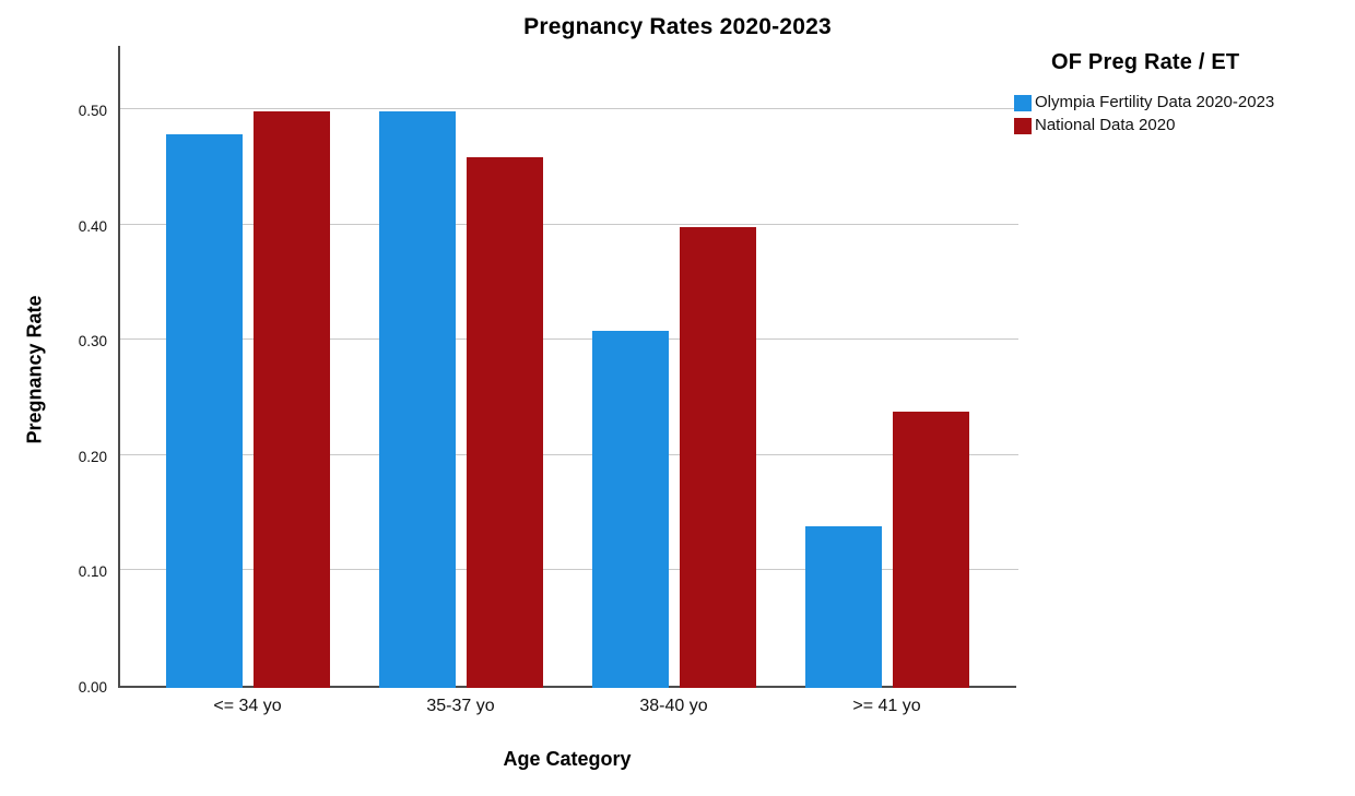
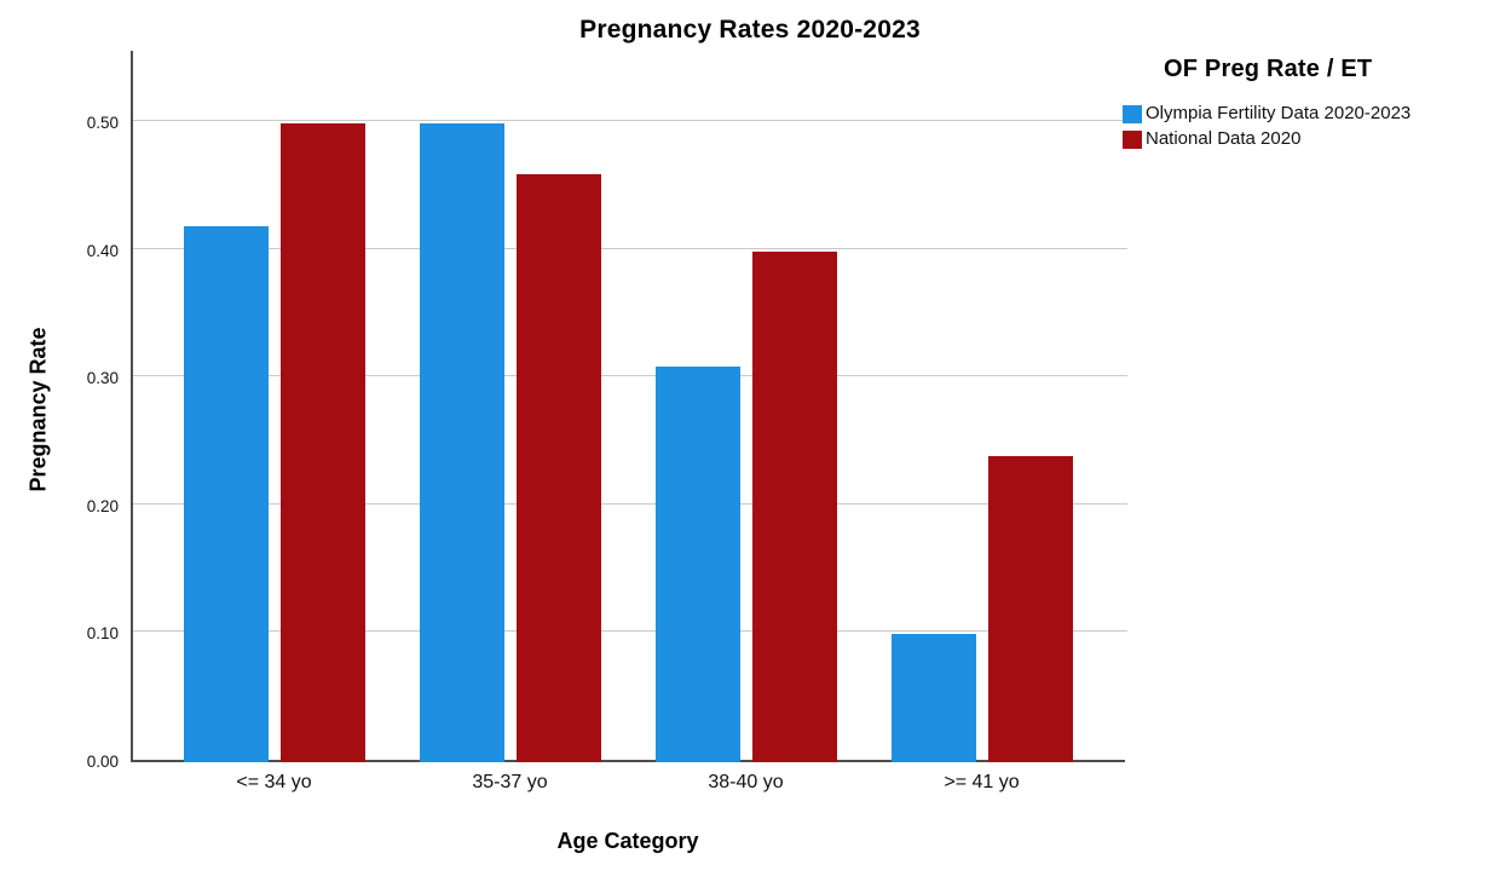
Olympia Fertility Data 2020-2023/<= 34 yo: 0.48 -> 0.42
Olympia Fertility Data 2020-2023/>= 41 yo: 0.14 -> 0.10
